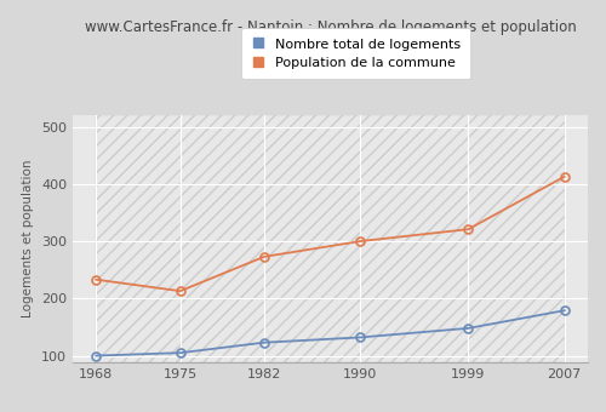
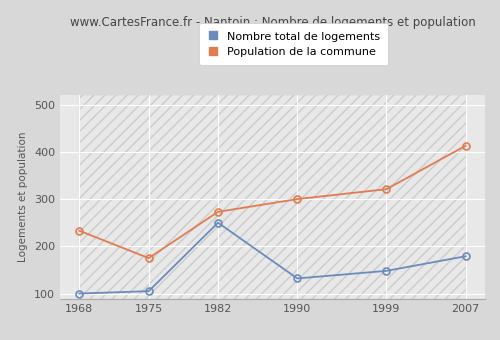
Population de la commune/1975: 213 -> 175
Nombre total de logements/1982: 123 -> 250
